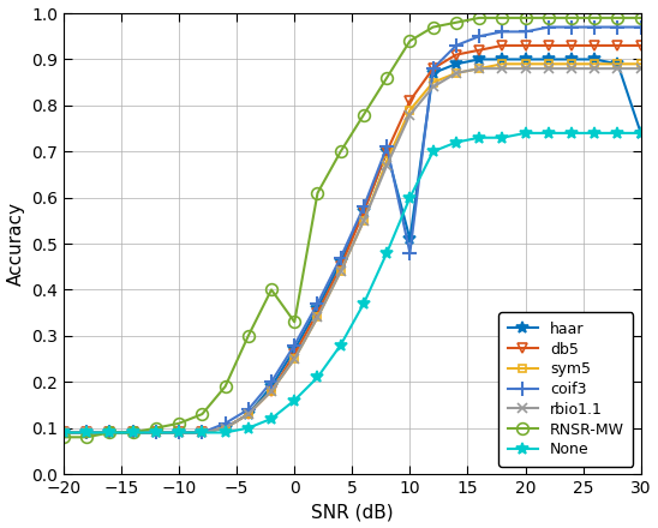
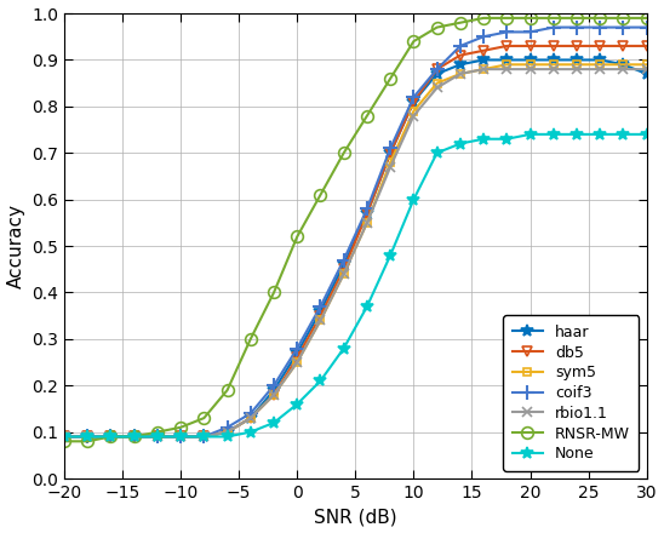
RNSR-MW/0: 0.33 -> 0.52
haar/10: 0.51 -> 0.81
coif3/10: 0.48 -> 0.82
haar/30: 0.74 -> 0.87
